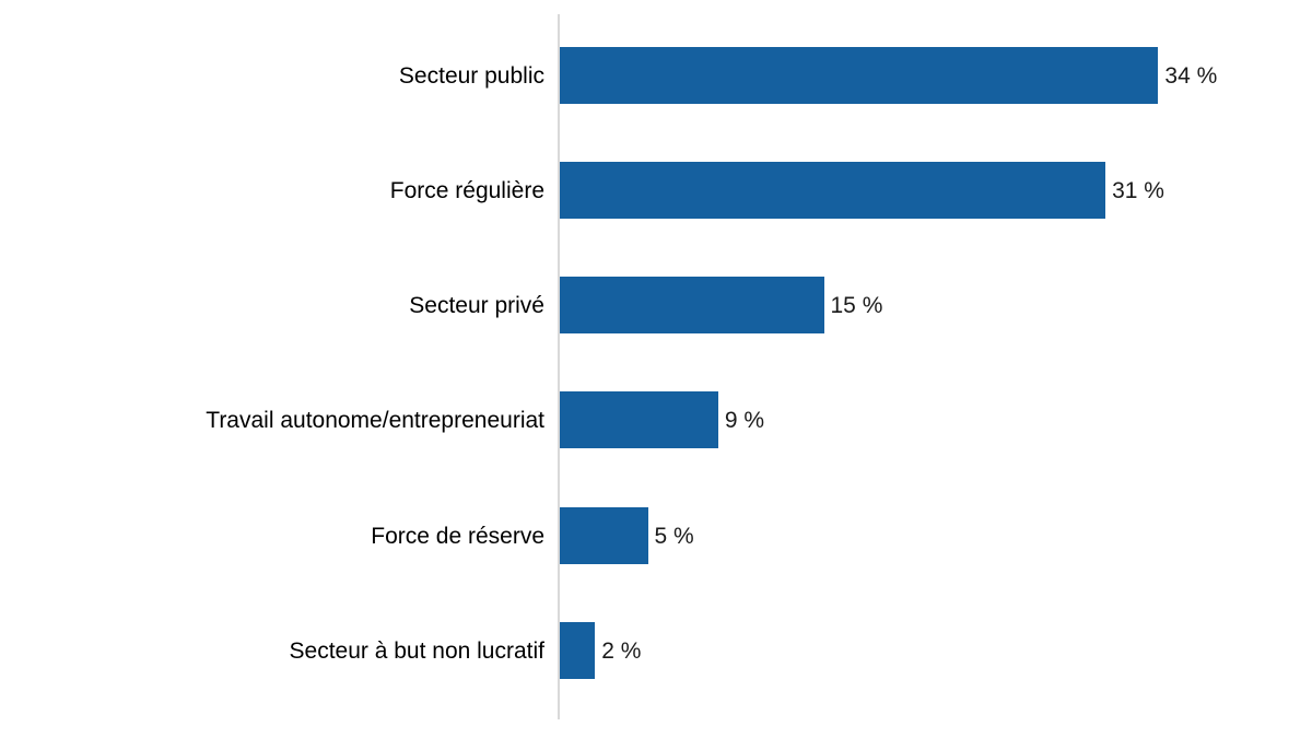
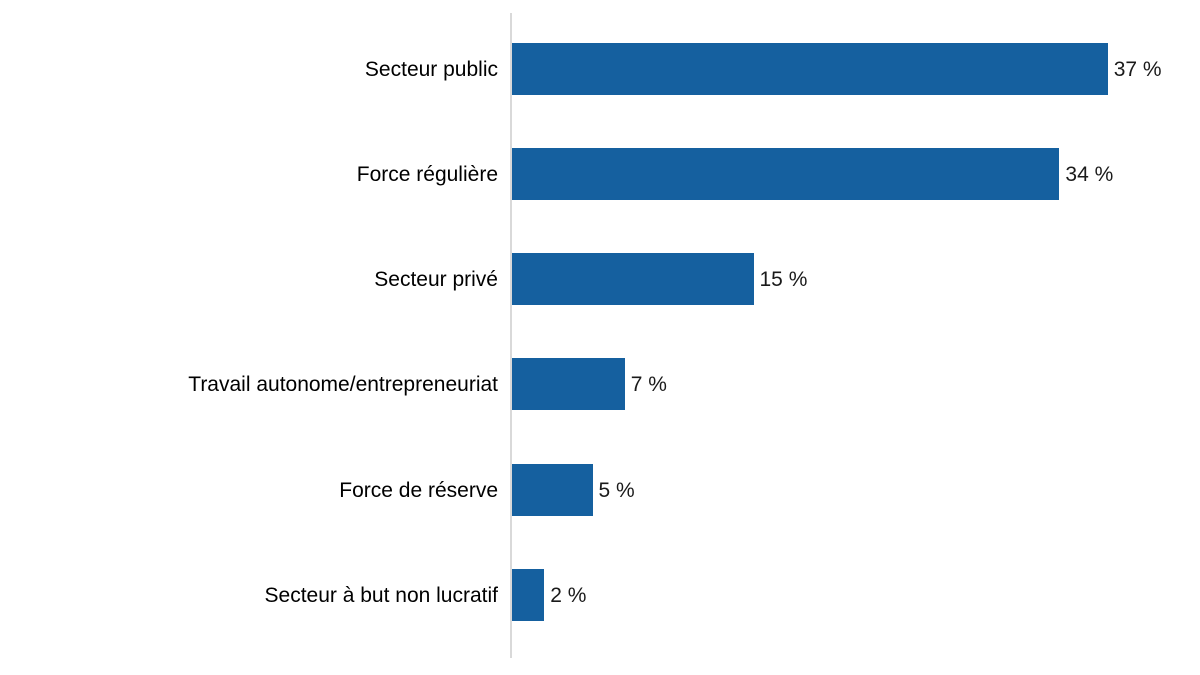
Secteur public: 34 -> 37
Force régulière: 31 -> 34
Travail autonome/entrepreneuriat: 9 -> 7
